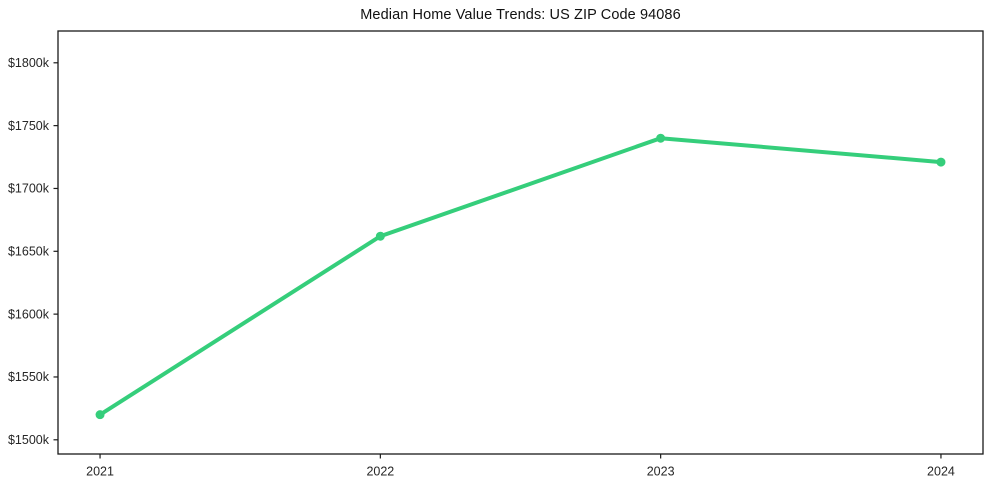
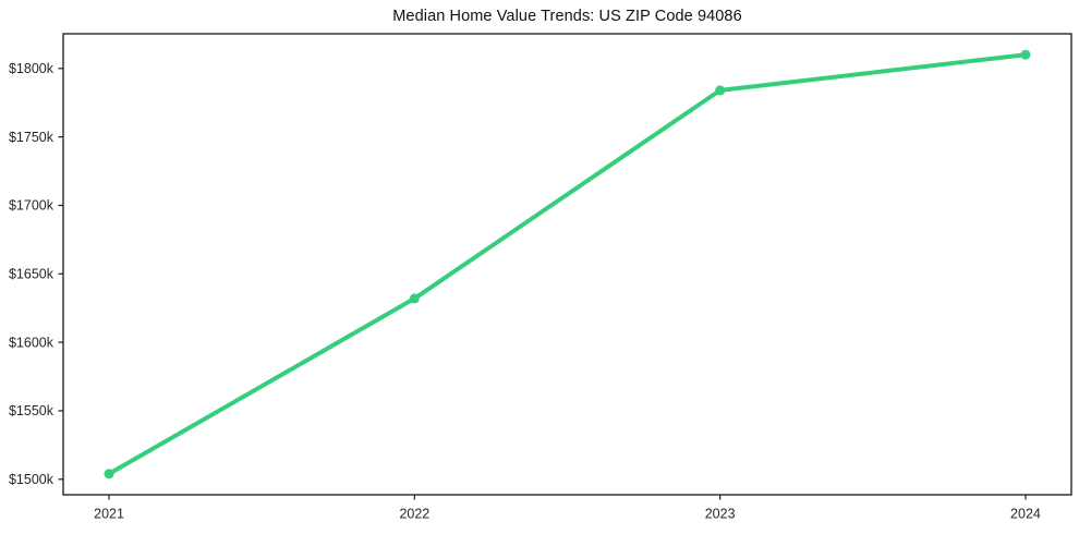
2021: $1520k -> $1504k
2022: $1662k -> $1632k
2023: $1740k -> $1784k
2024: $1721k -> $1810k
